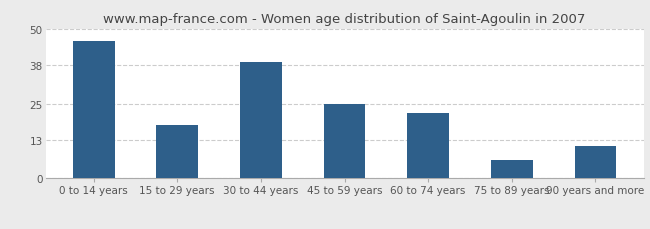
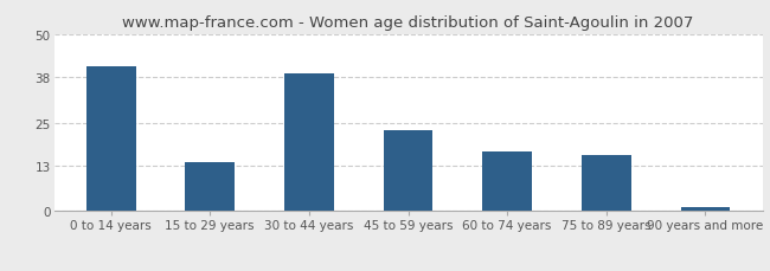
0 to 14 years: 46 -> 41
15 to 29 years: 18 -> 14
45 to 59 years: 25 -> 23
60 to 74 years: 22 -> 17
75 to 89 years: 6 -> 16
90 years and more: 11 -> 1
